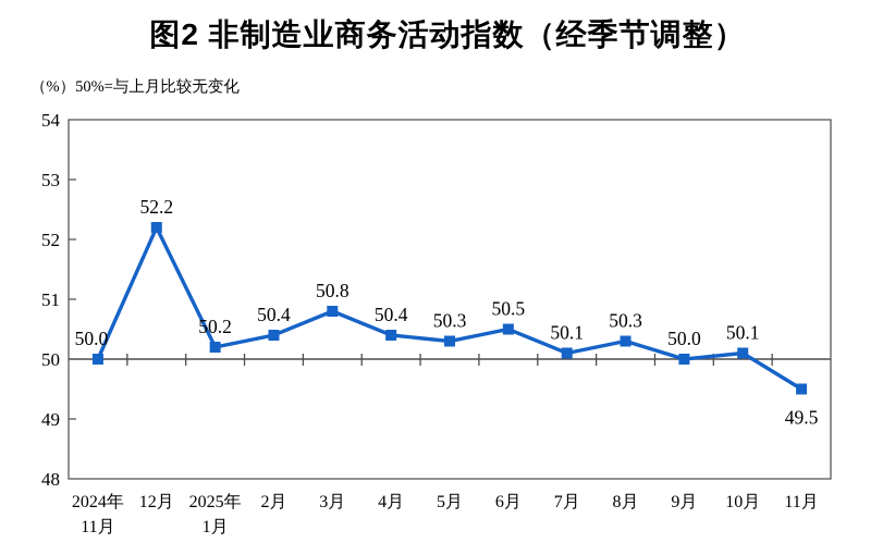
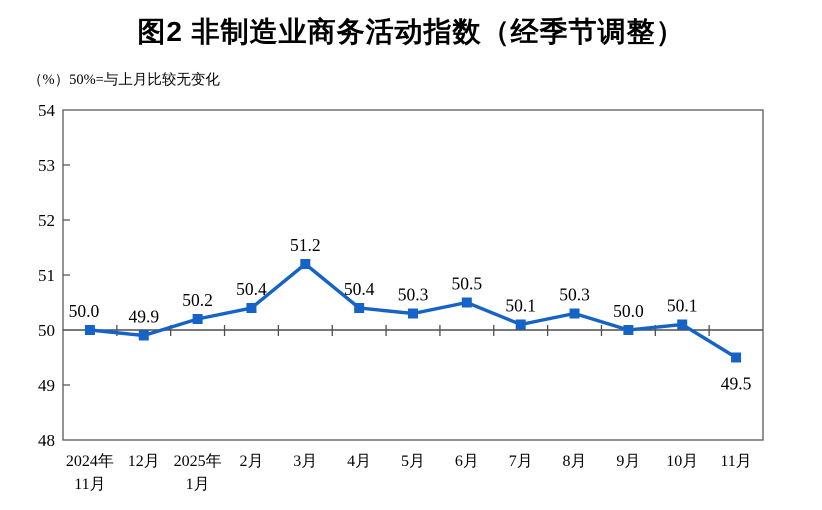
12月: 52.2 -> 49.9
3月: 50.8 -> 51.2
